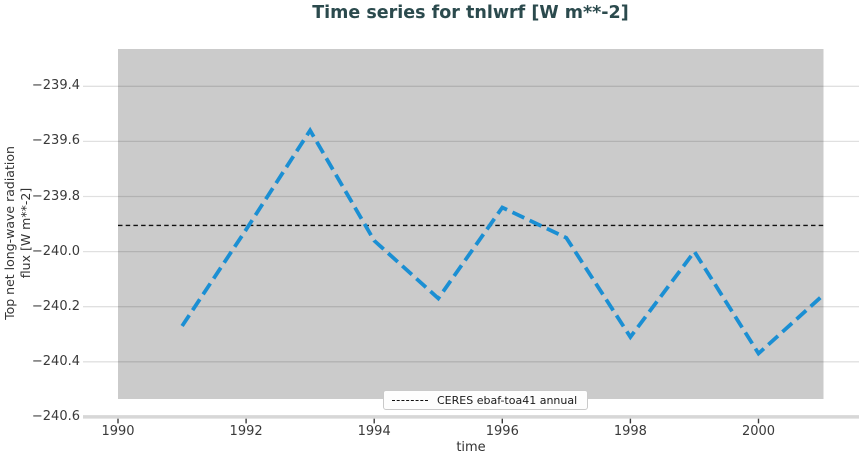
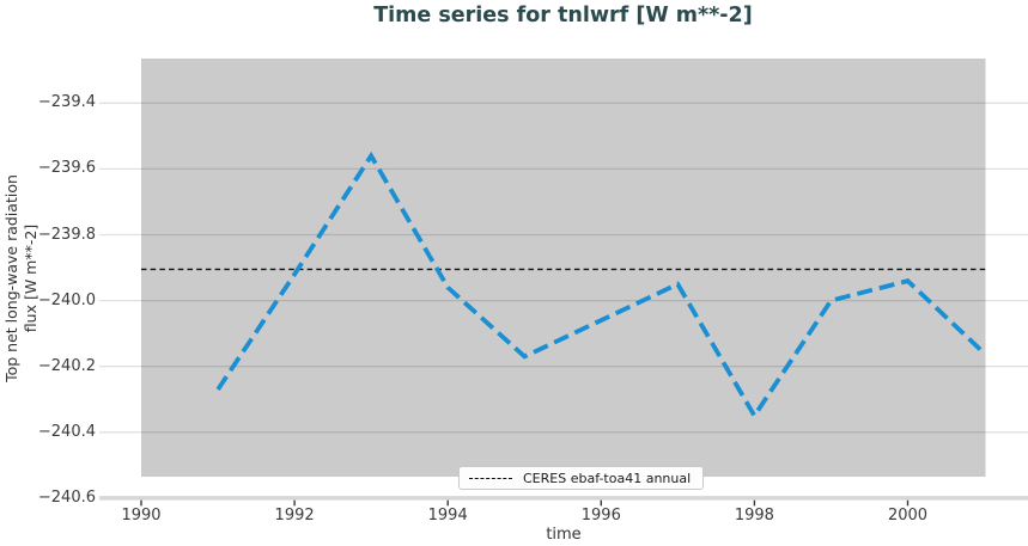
1996: -239.84 -> -240.06
1998: -240.31 -> -240.35
2000: -240.37 -> -239.94
